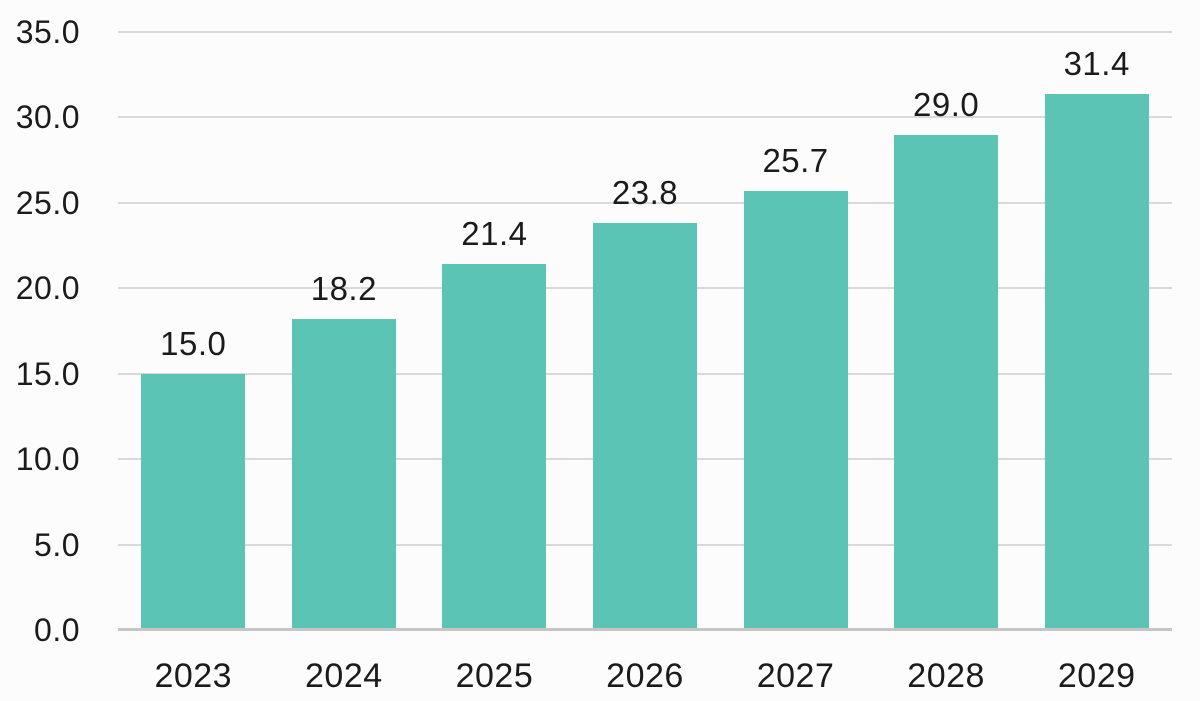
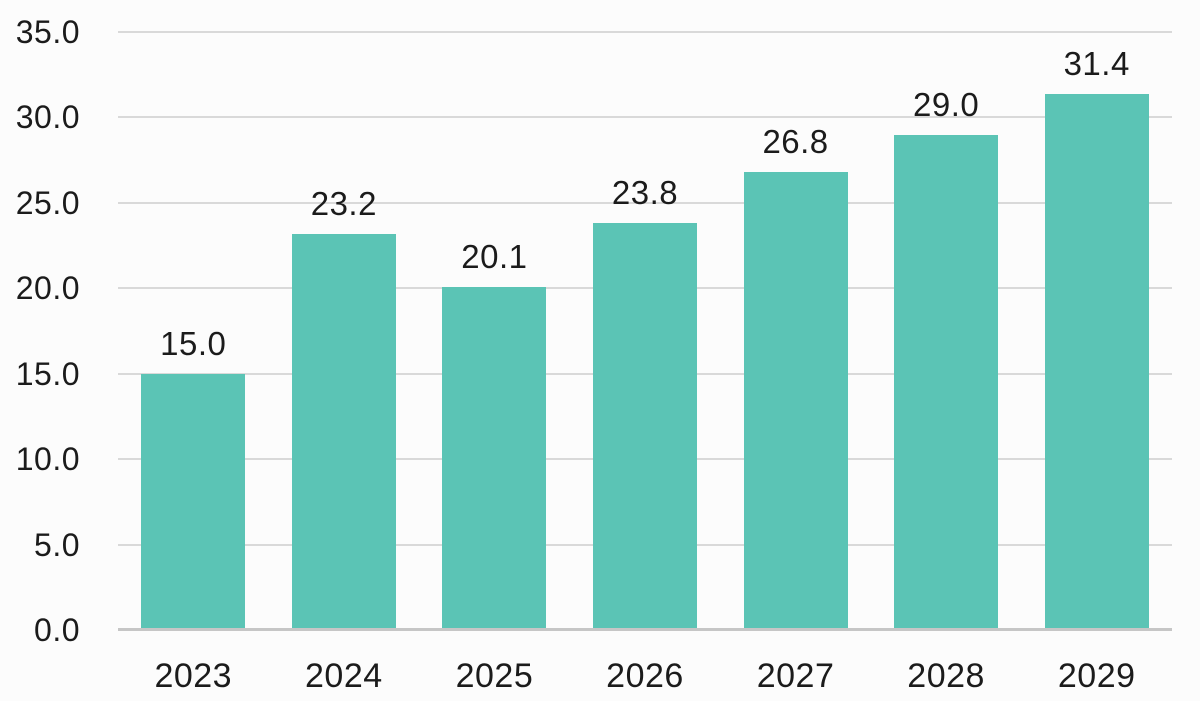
2024: 18.2 -> 23.2
2025: 21.4 -> 20.1
2027: 25.7 -> 26.8
